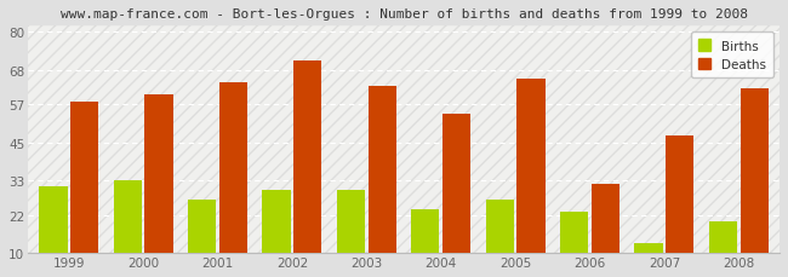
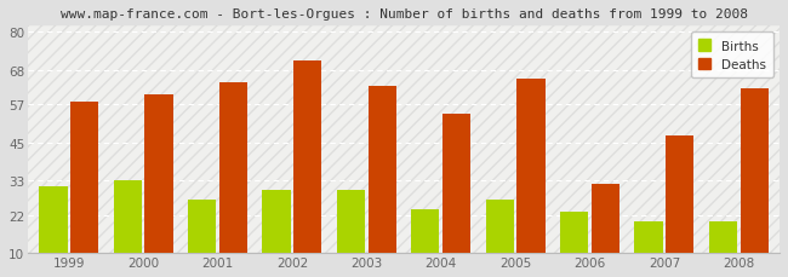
Births/2007: 13 -> 20
